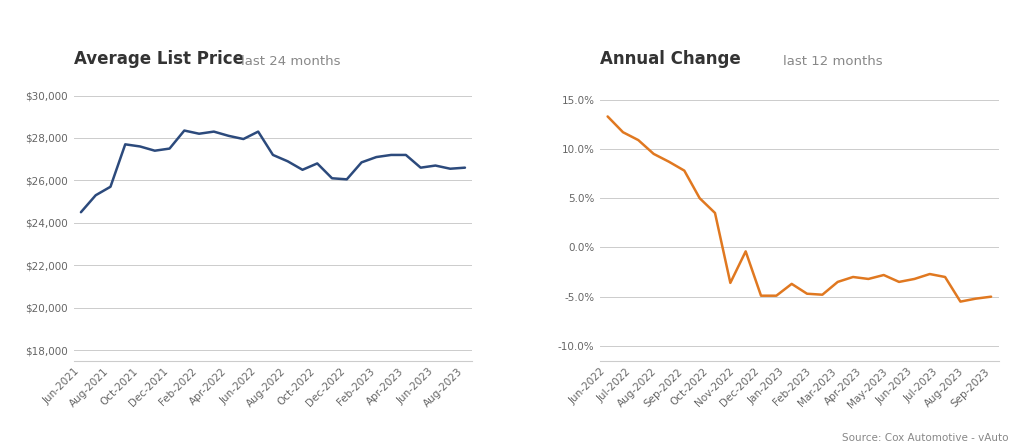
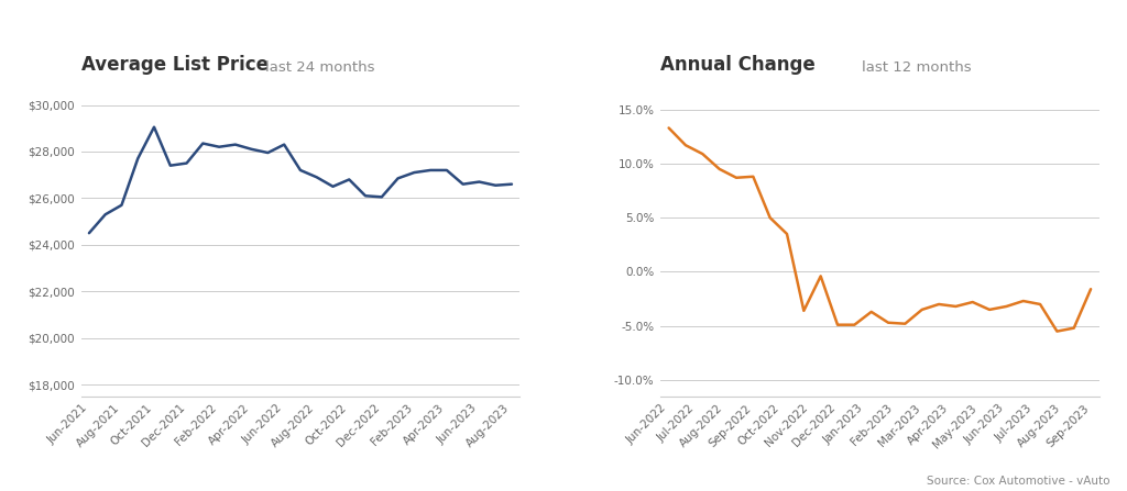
Oct-2021: $27,600 -> $29,050
Sep-2022: 7.8% -> 8.8%
Sep-2023: -5.0% -> -1.6%
